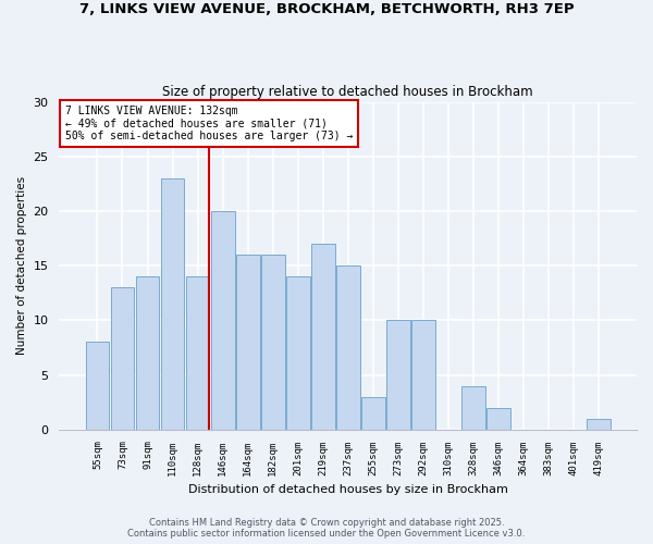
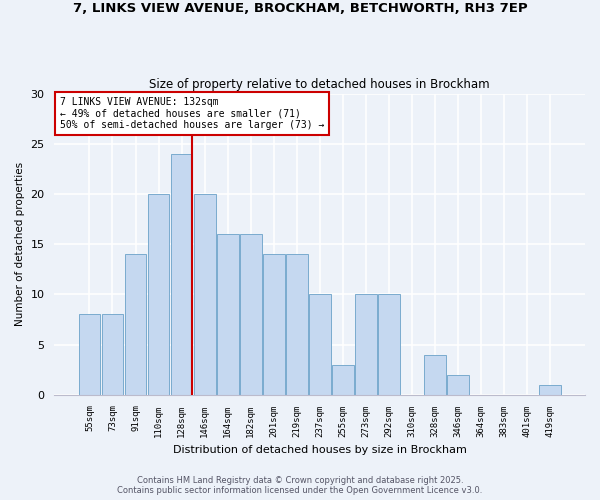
73sqm: 13 -> 8
110sqm: 23 -> 20
128sqm: 14 -> 24
219sqm: 17 -> 14
237sqm: 15 -> 10
